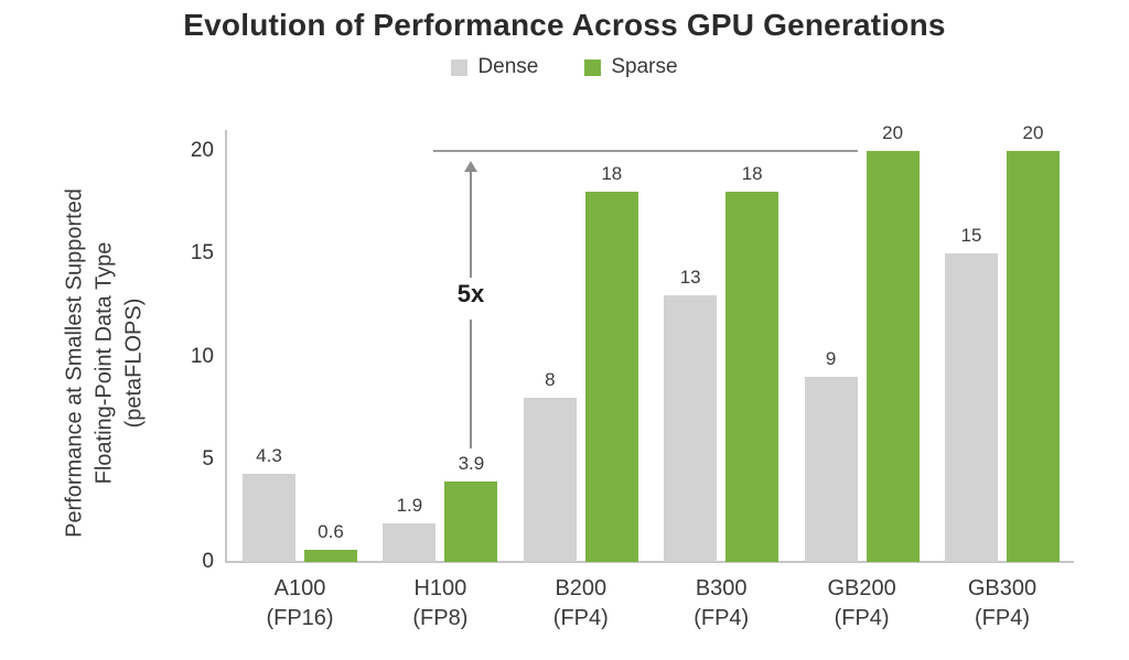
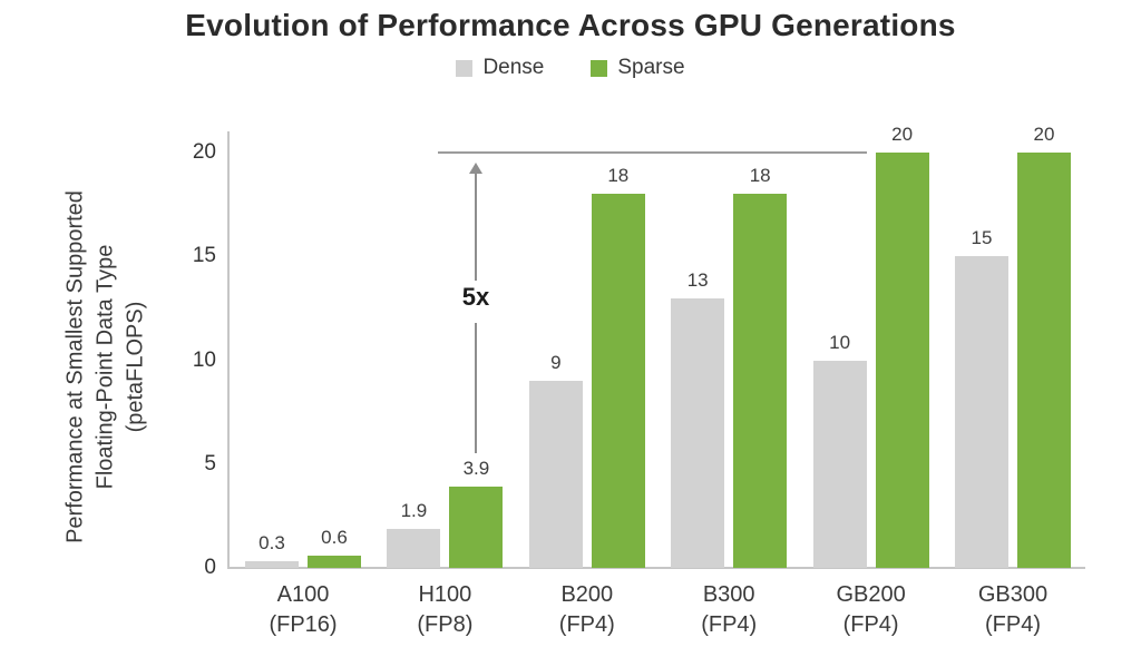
Dense/A100: 4.3 -> 0.3
Dense/B200: 8 -> 9
Dense/GB200: 9 -> 10
